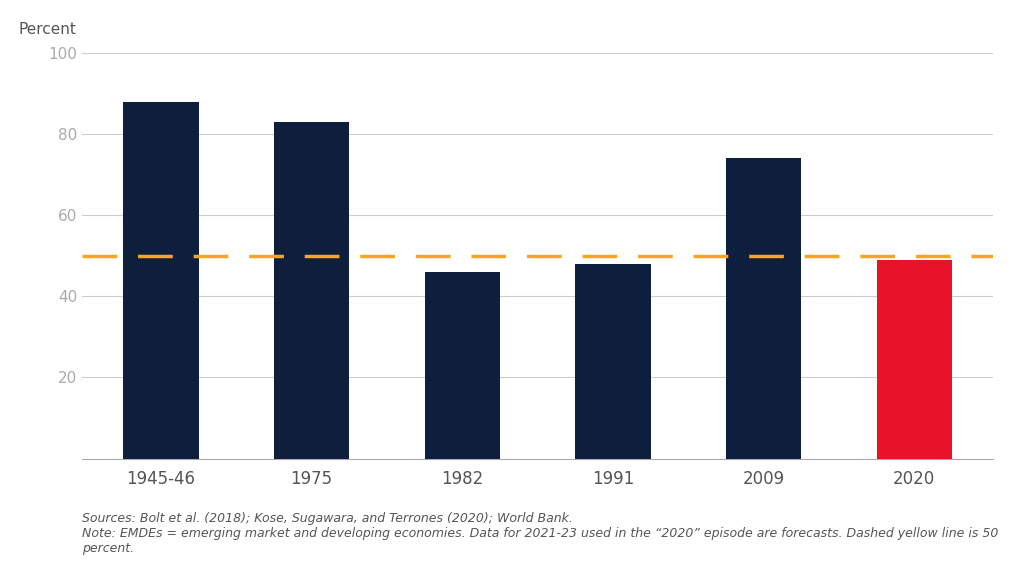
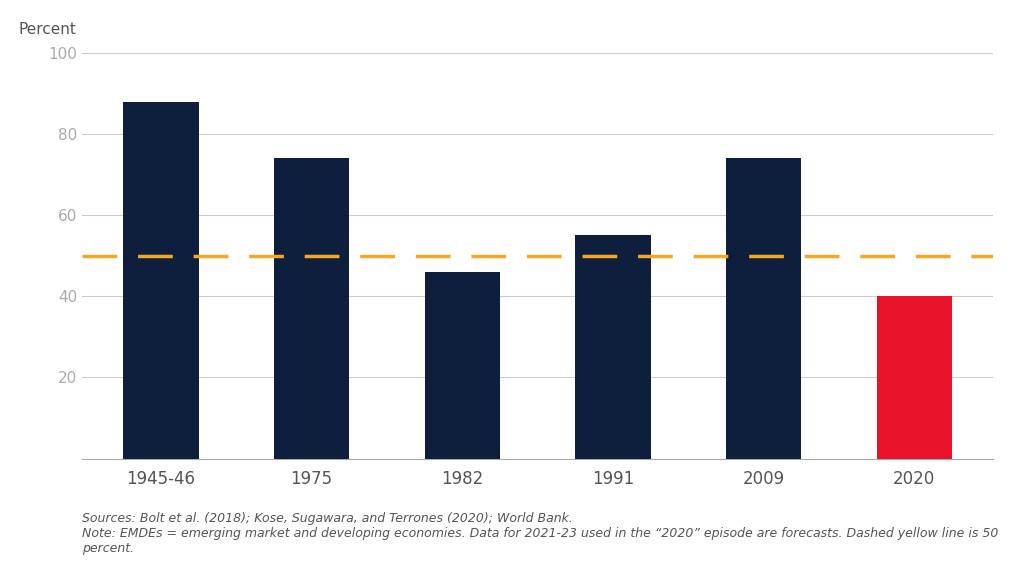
1975: 83 -> 74
1991: 48 -> 55
2020: 49 -> 40
